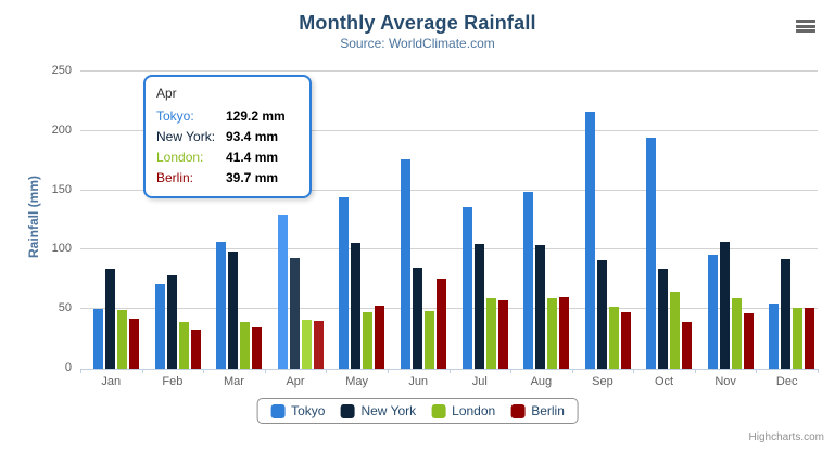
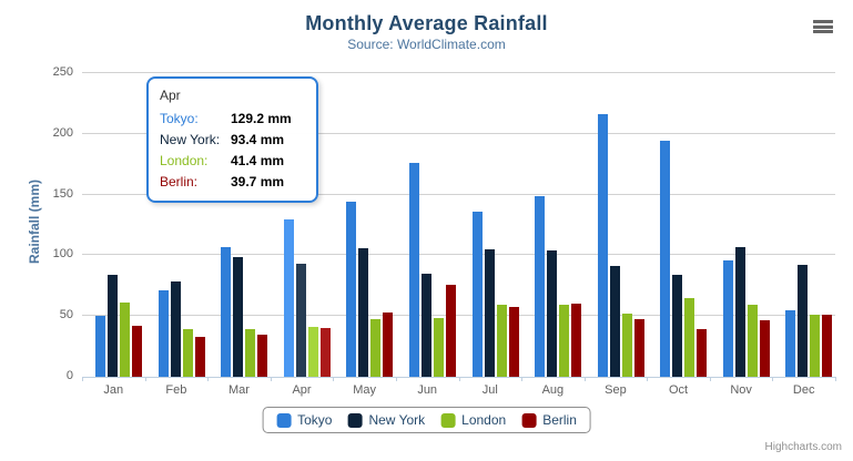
London/Jan: 49 -> 61
